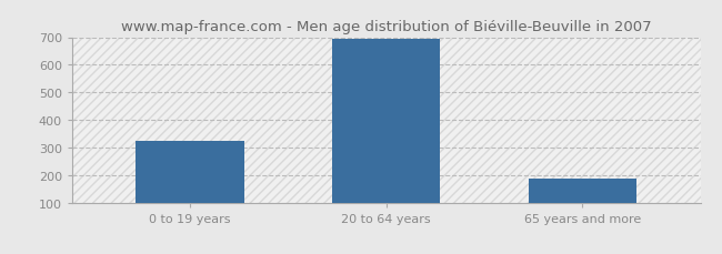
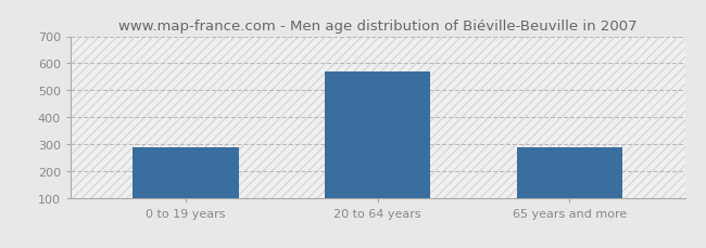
0 to 19 years: 325 -> 290
20 to 64 years: 695 -> 570
65 years and more: 190 -> 290
